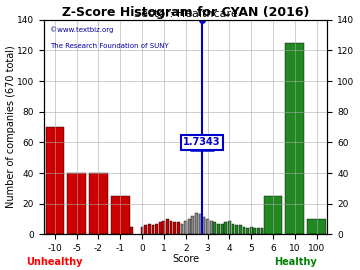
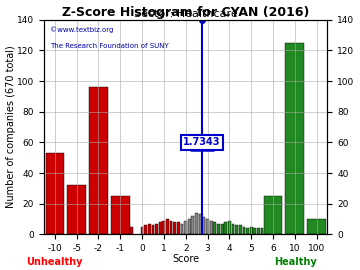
-10: 70 -> 53
-5: 40 -> 32
-2: 40 -> 96
